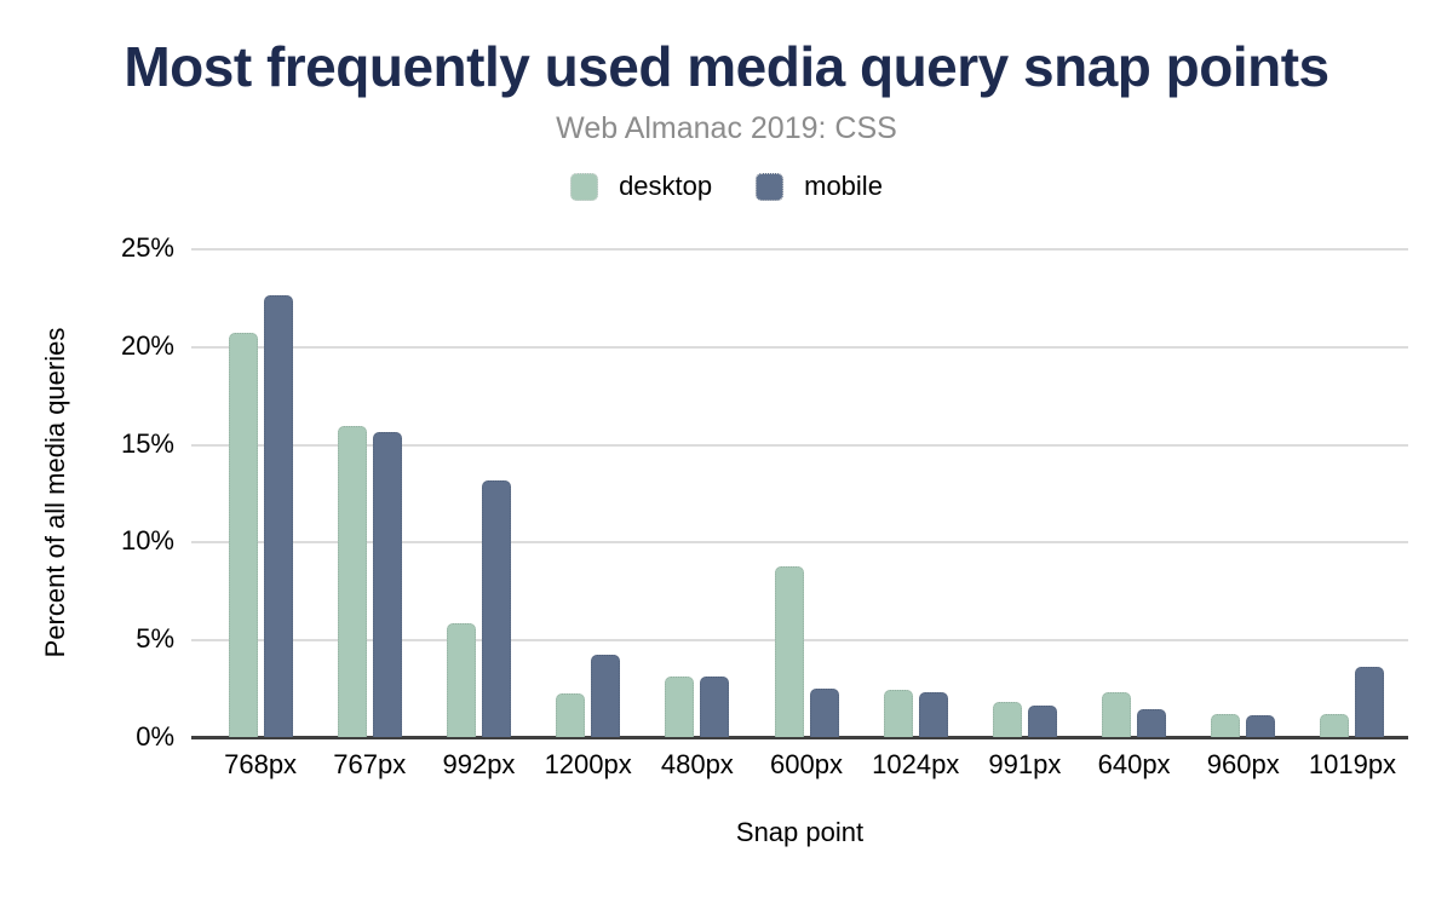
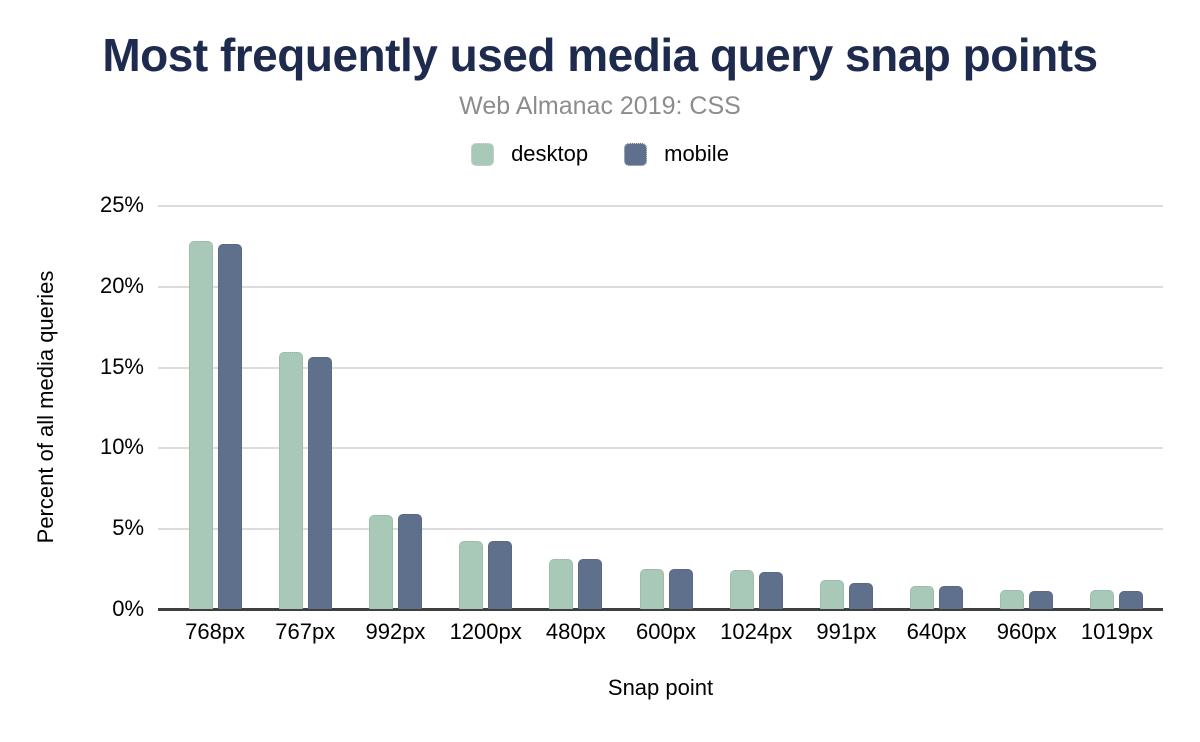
desktop/768px: 20.7% -> 22.8%
mobile/992px: 13.1% -> 5.9%
desktop/1200px: 2.2% -> 4.2%
desktop/600px: 8.7% -> 2.5%
desktop/640px: 2.3% -> 1.4%
mobile/1019px: 3.6% -> 1.1%
